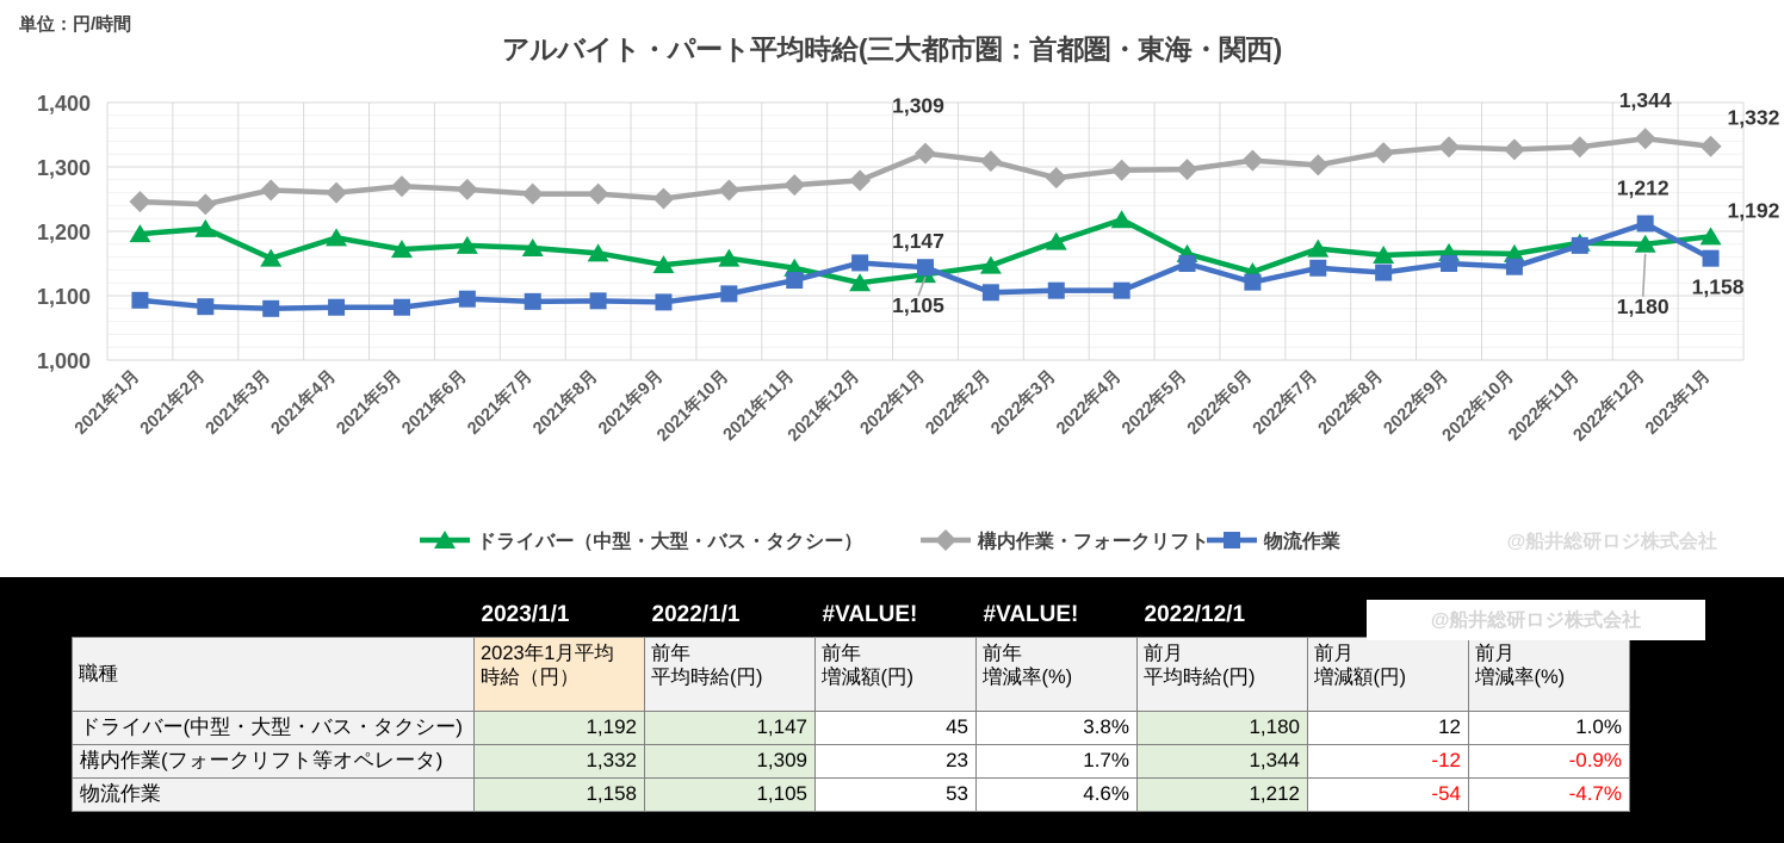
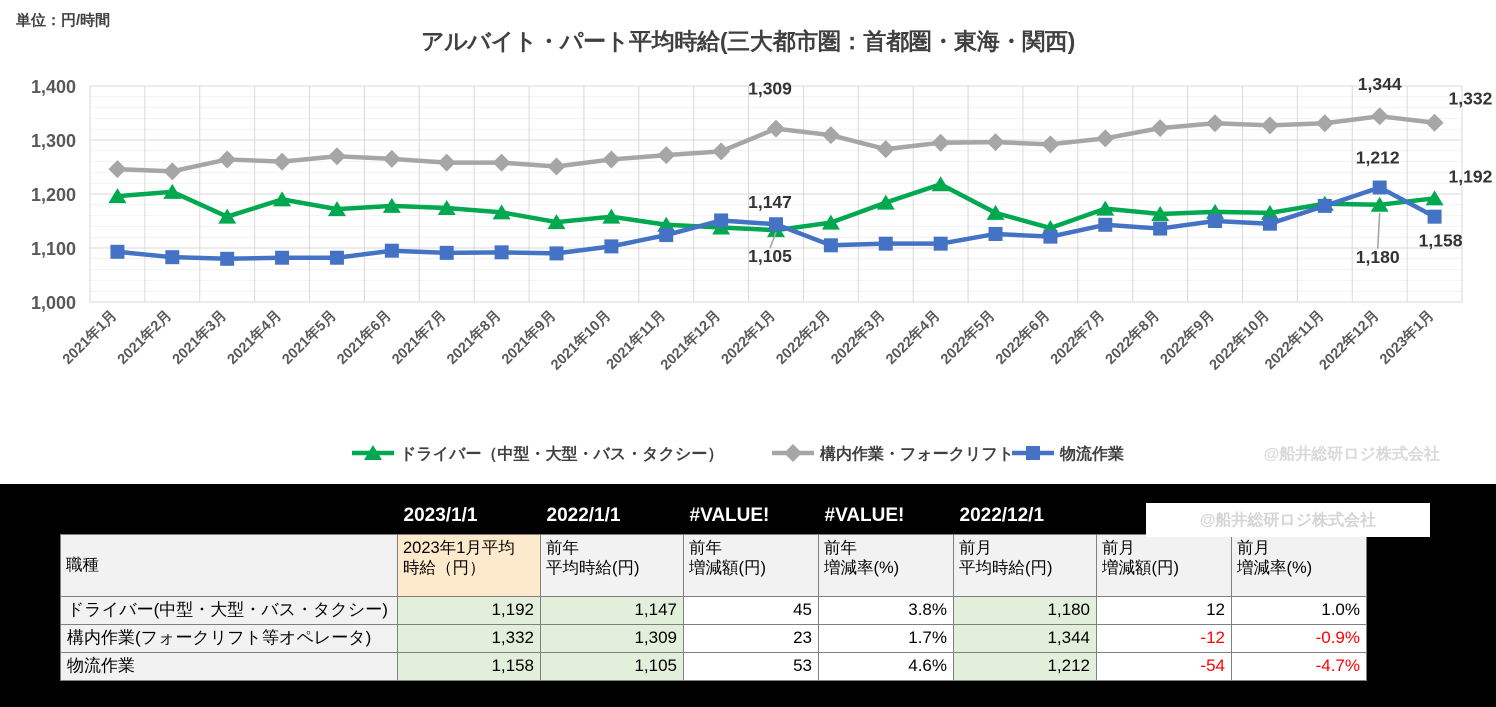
ドライバー（中型・大型・バス・タクシー）/2021年12月: 1120 -> 1140
物流作業/2022年5月: 1150 -> 1130
構内作業・フォークリフト/2022年6月: 1310 -> 1290
